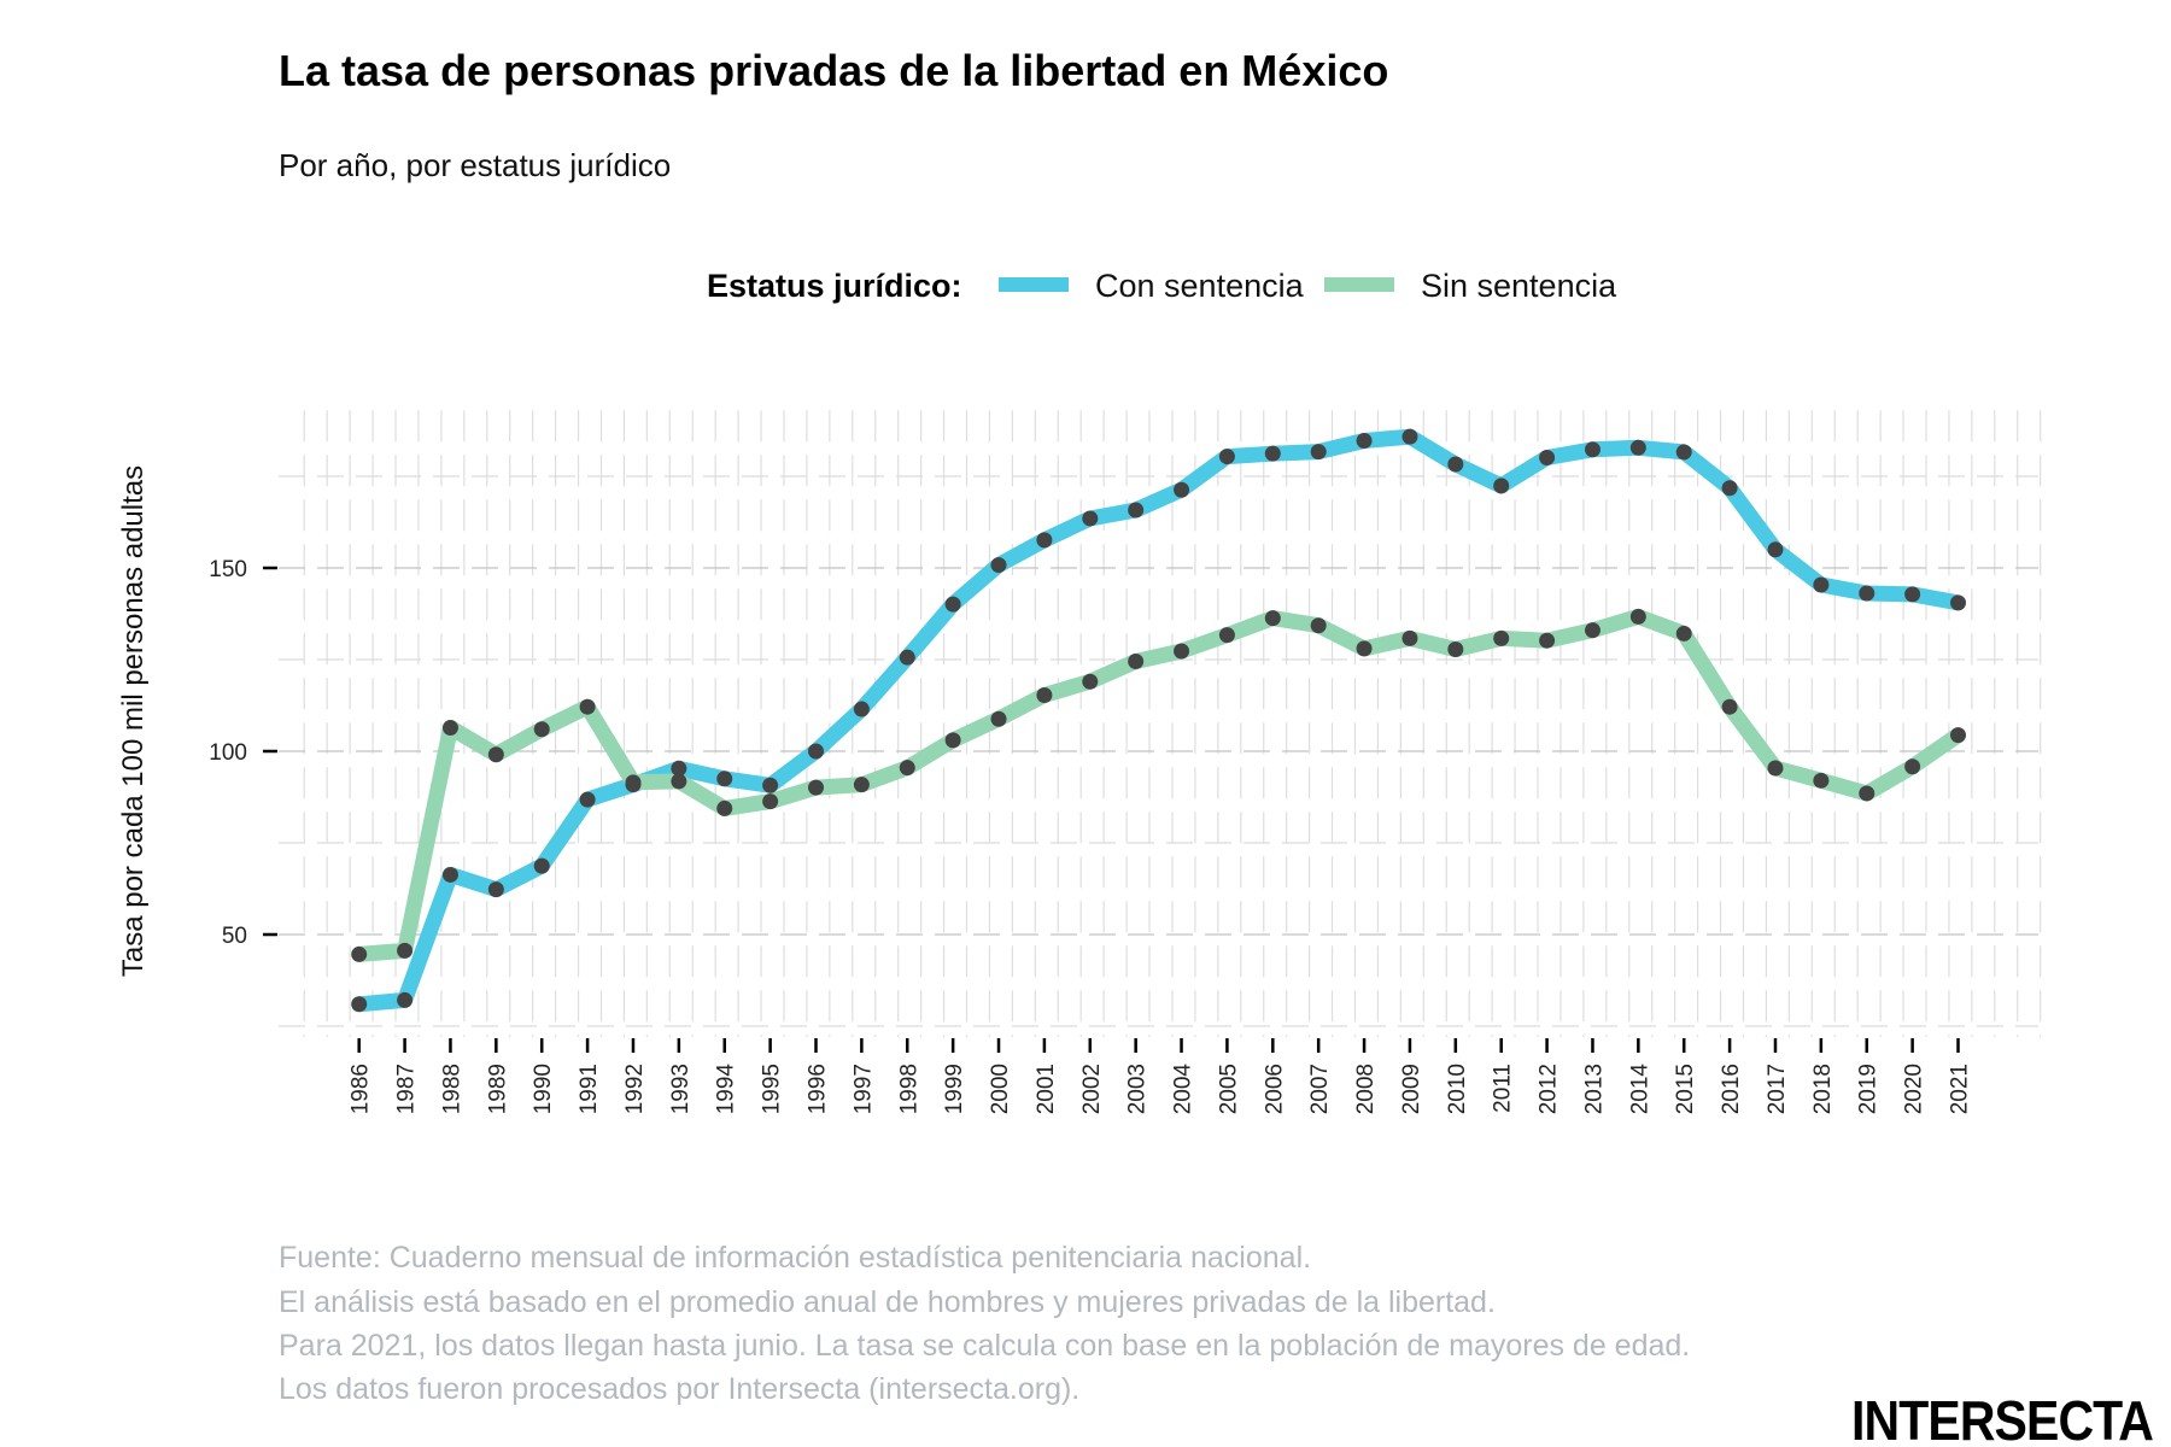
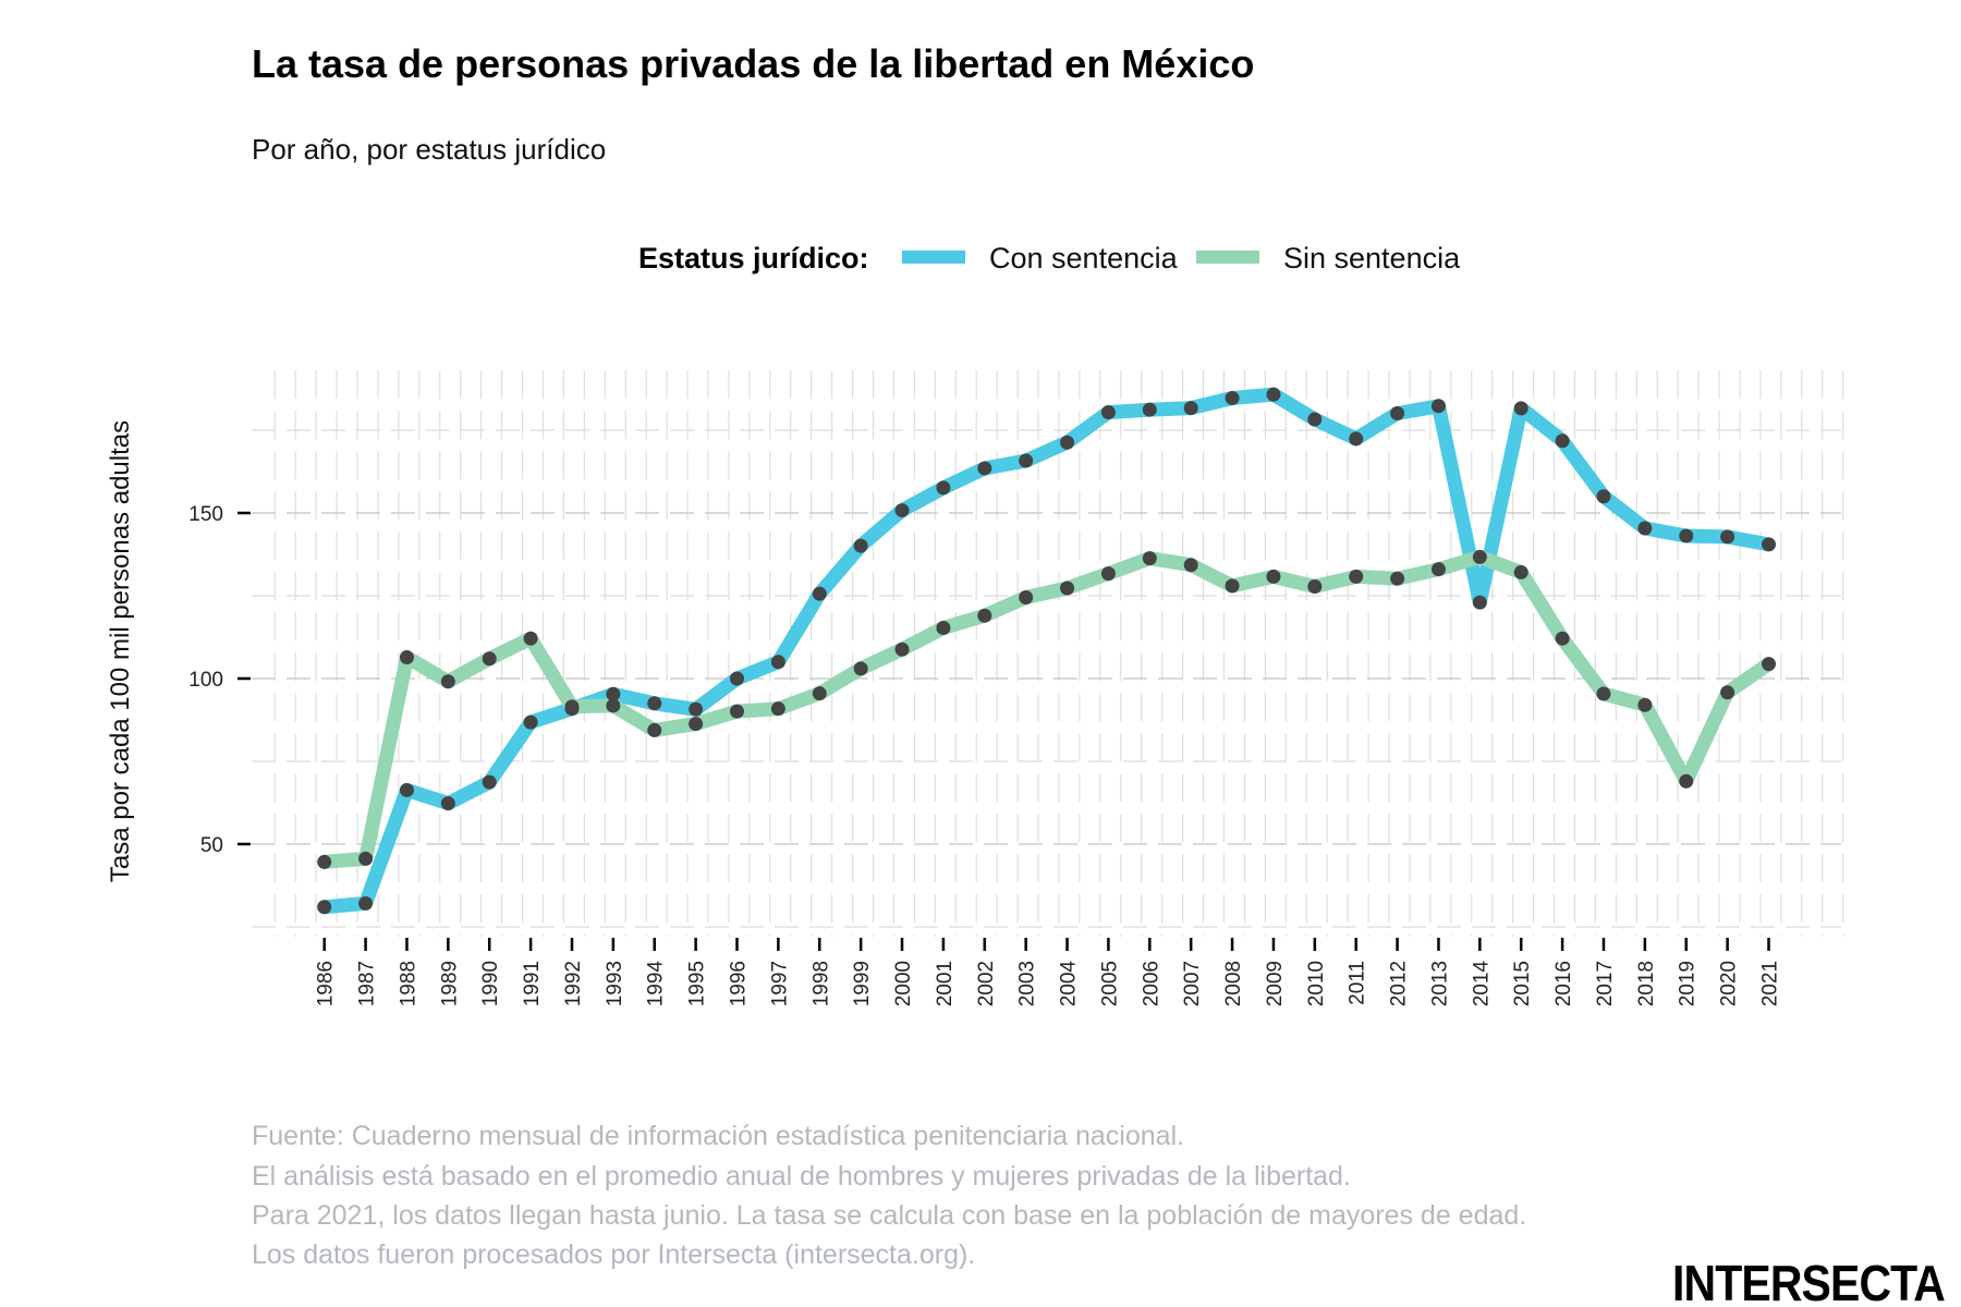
Con sentencia/1997: 112 -> 105
Con sentencia/2014: 183 -> 123
Sin sentencia/2019: 88 -> 69
